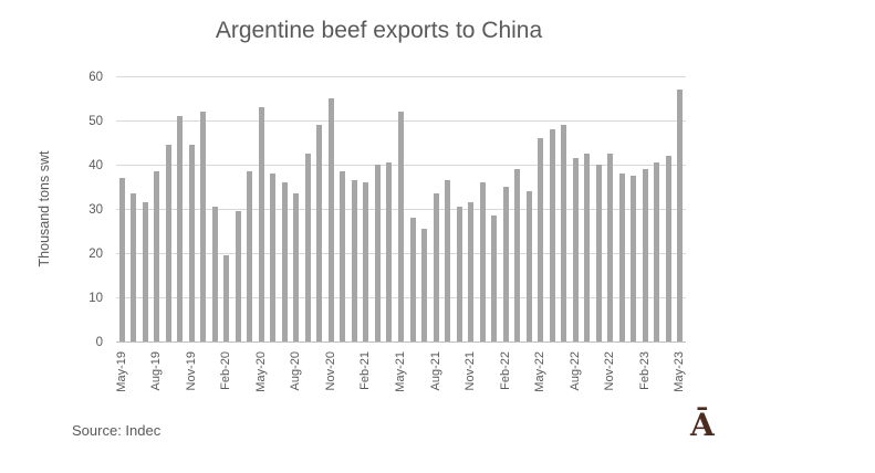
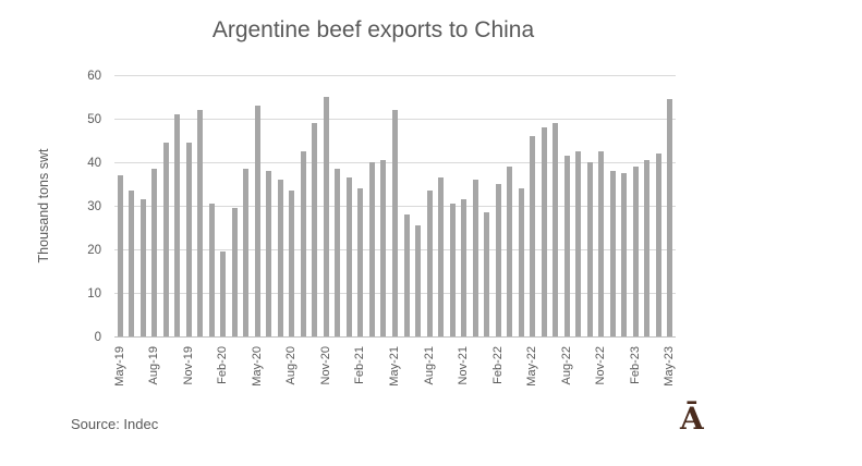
Feb-21: 36 -> 34
May-23: 57 -> 54
